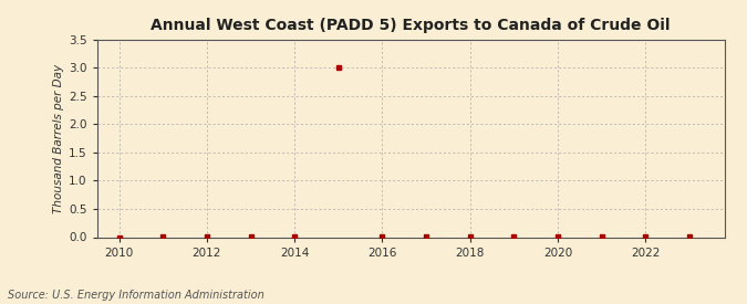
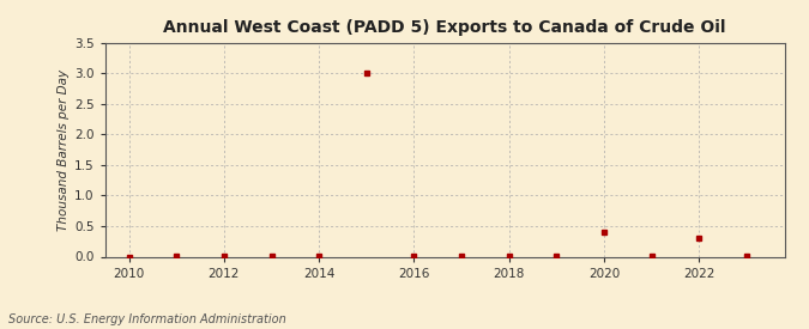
2020: 0.01 -> 0.40
2022: 0.01 -> 0.30
